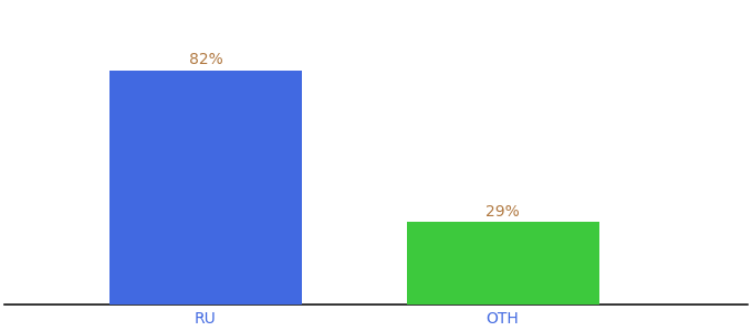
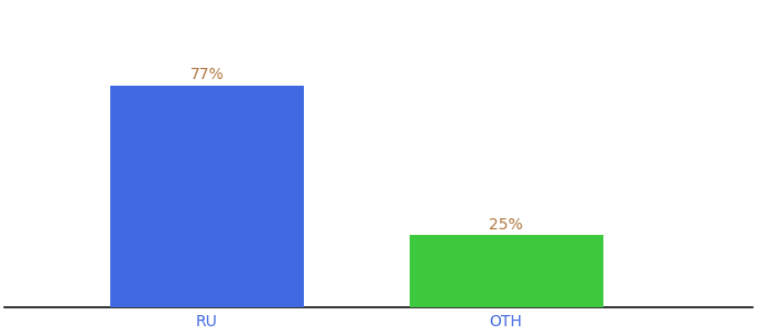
RU: 82% -> 77%
OTH: 29% -> 25%
